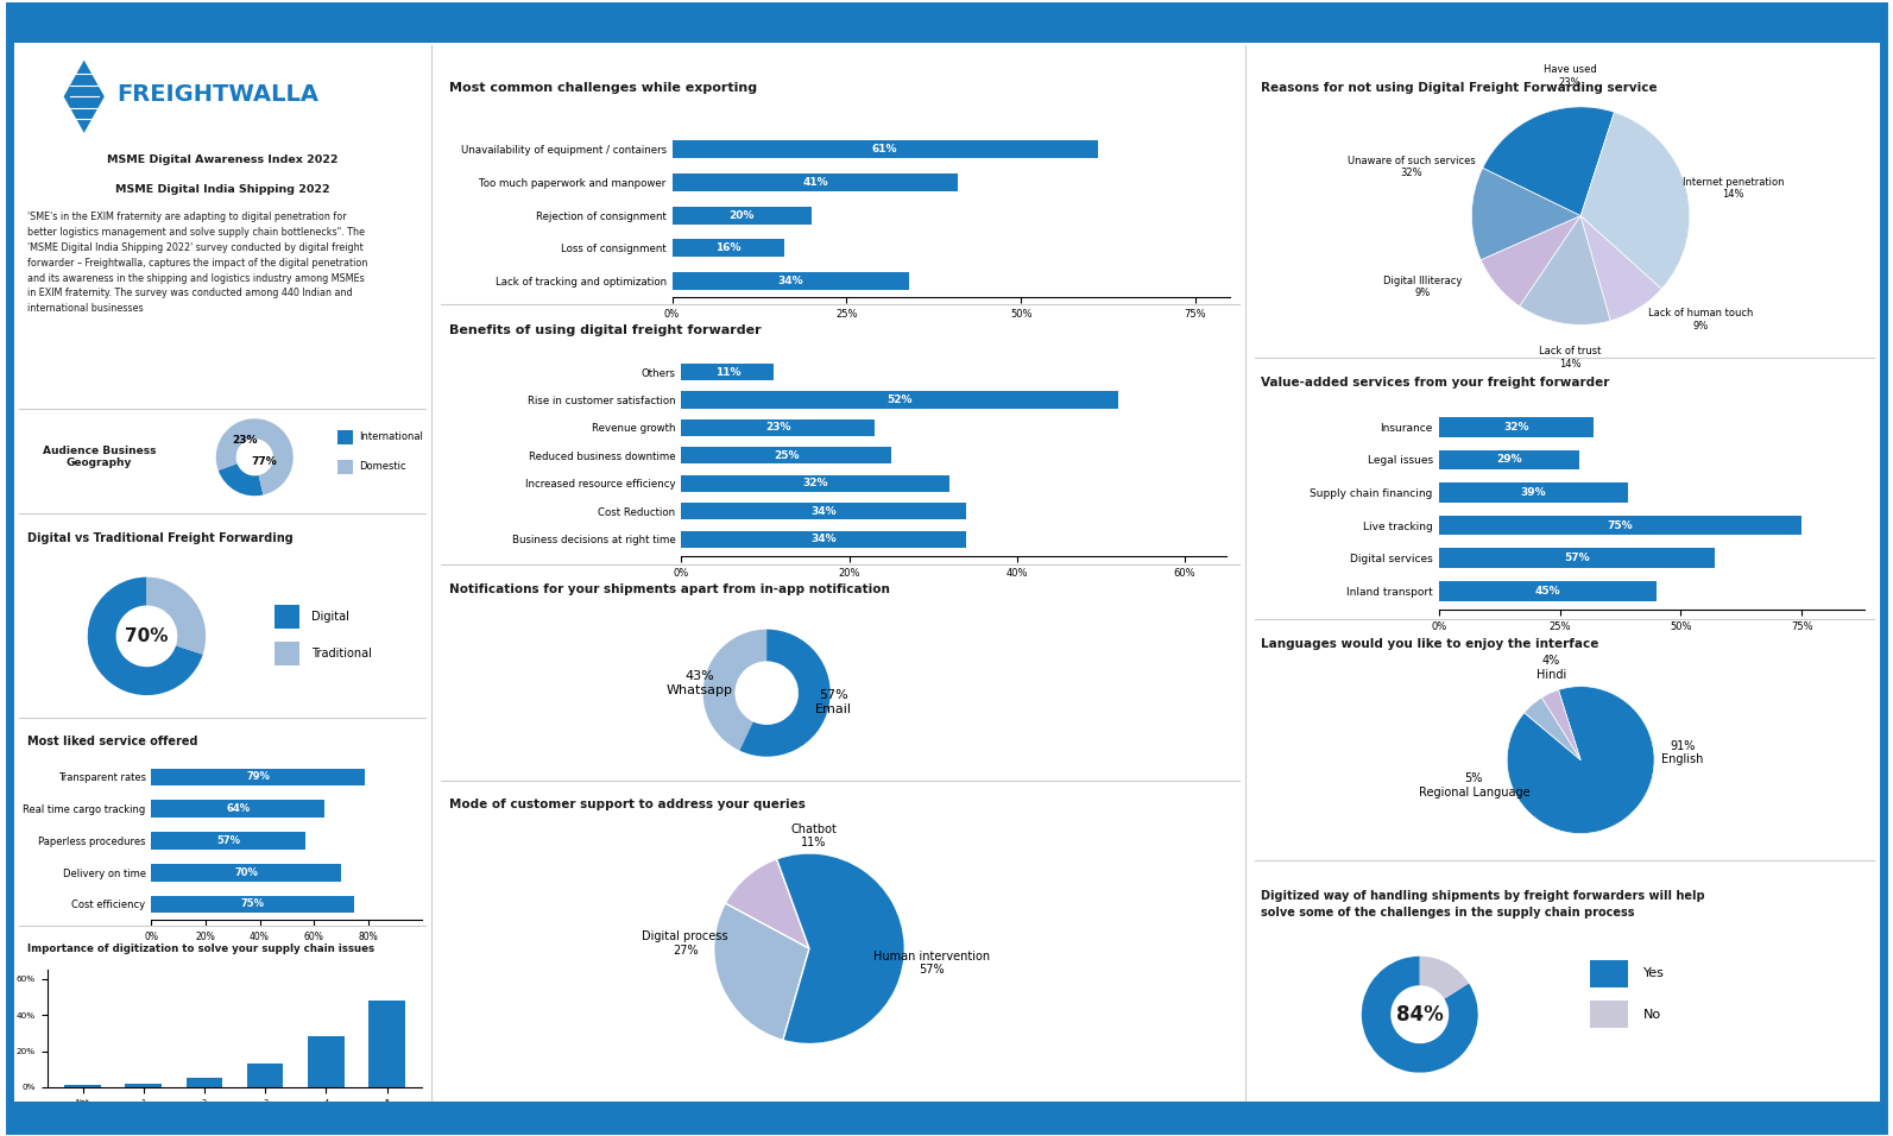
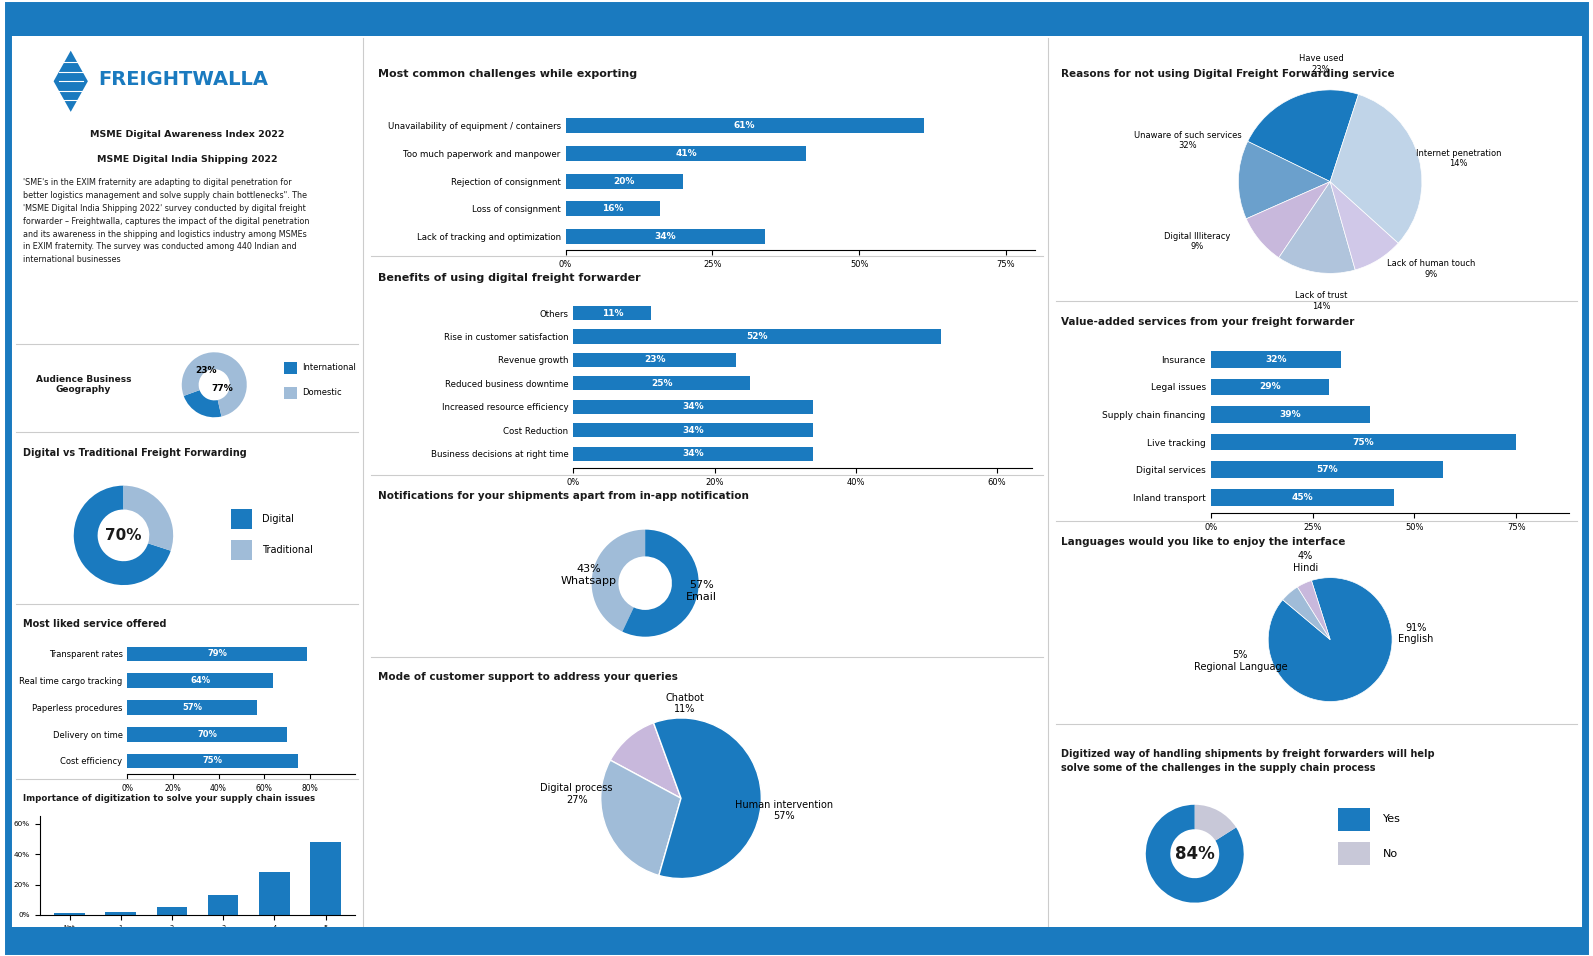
Increased resource efficiency: 32% -> 34%
